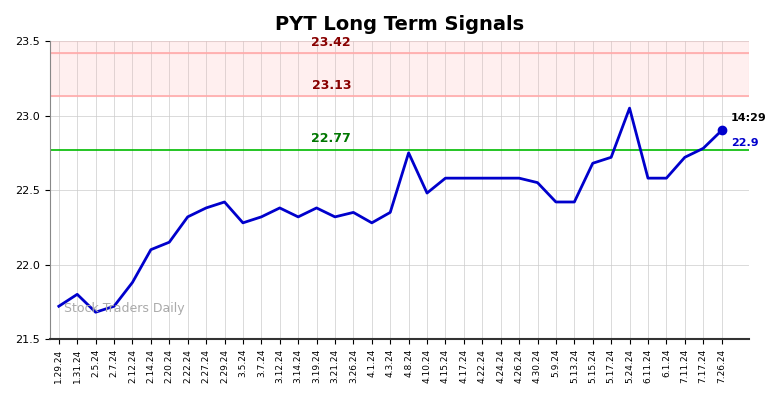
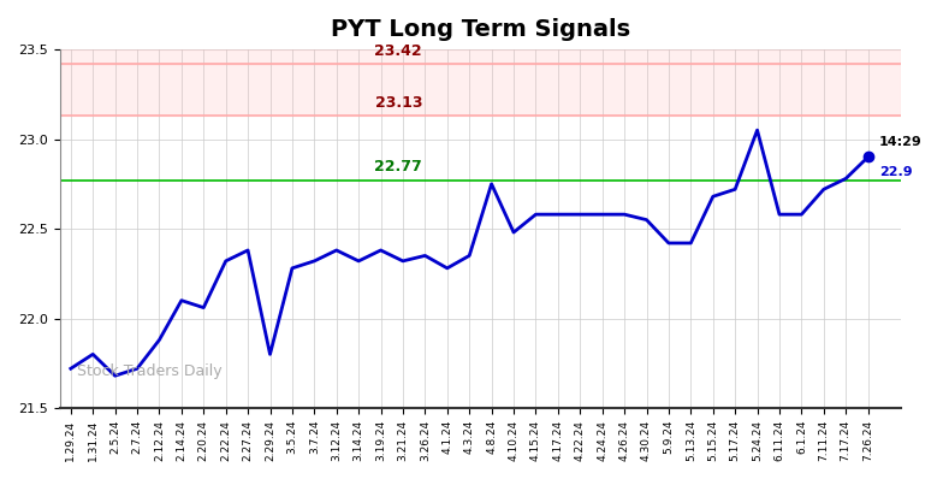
2.20.24: 22.15 -> 22.06
2.29.24: 22.42 -> 21.80
